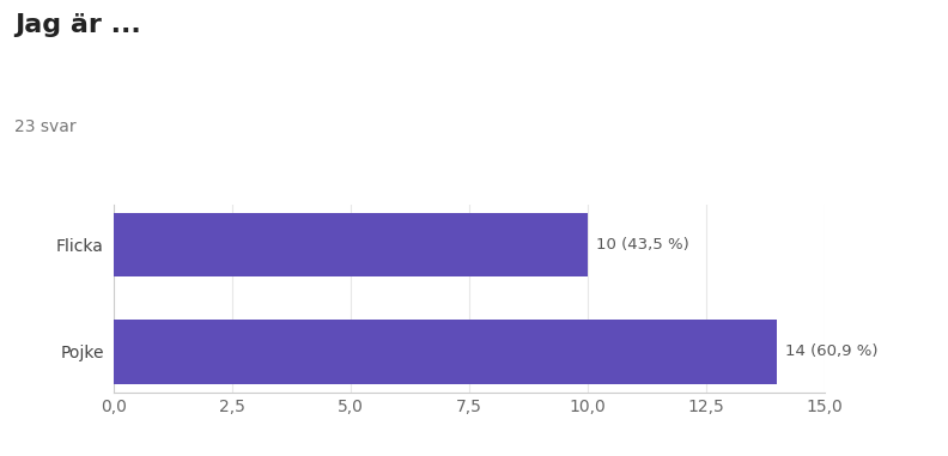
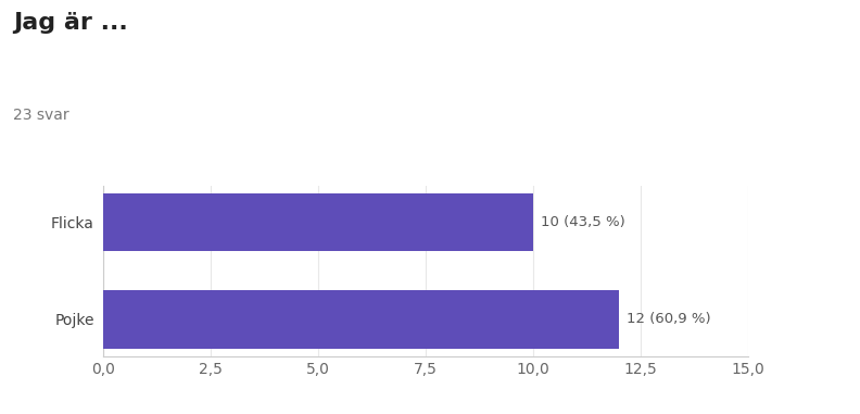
Pojke: 14 -> 12
